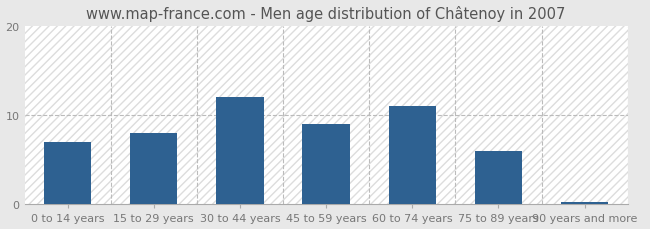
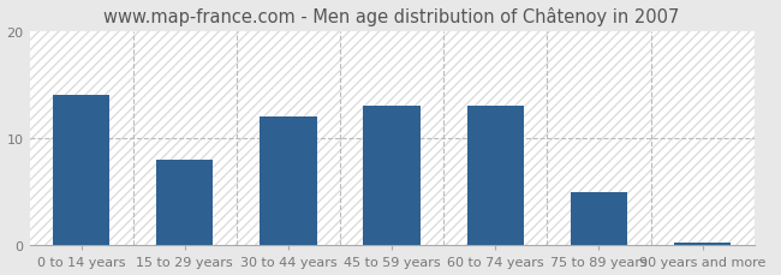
0 to 14 years: 7.0 -> 14.0
45 to 59 years: 9.0 -> 13.0
60 to 74 years: 11.0 -> 13.0
75 to 89 years: 6.0 -> 5.0
